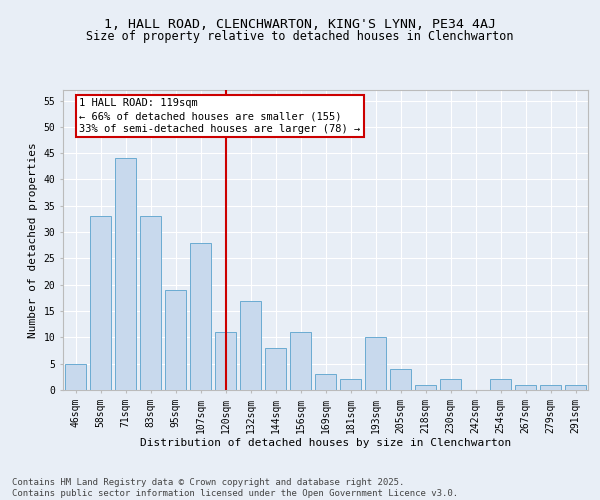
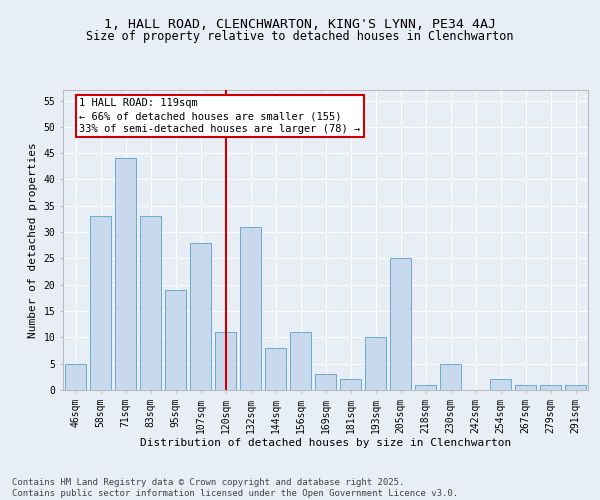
132sqm: 17 -> 31
205sqm: 4 -> 25
230sqm: 2 -> 5
